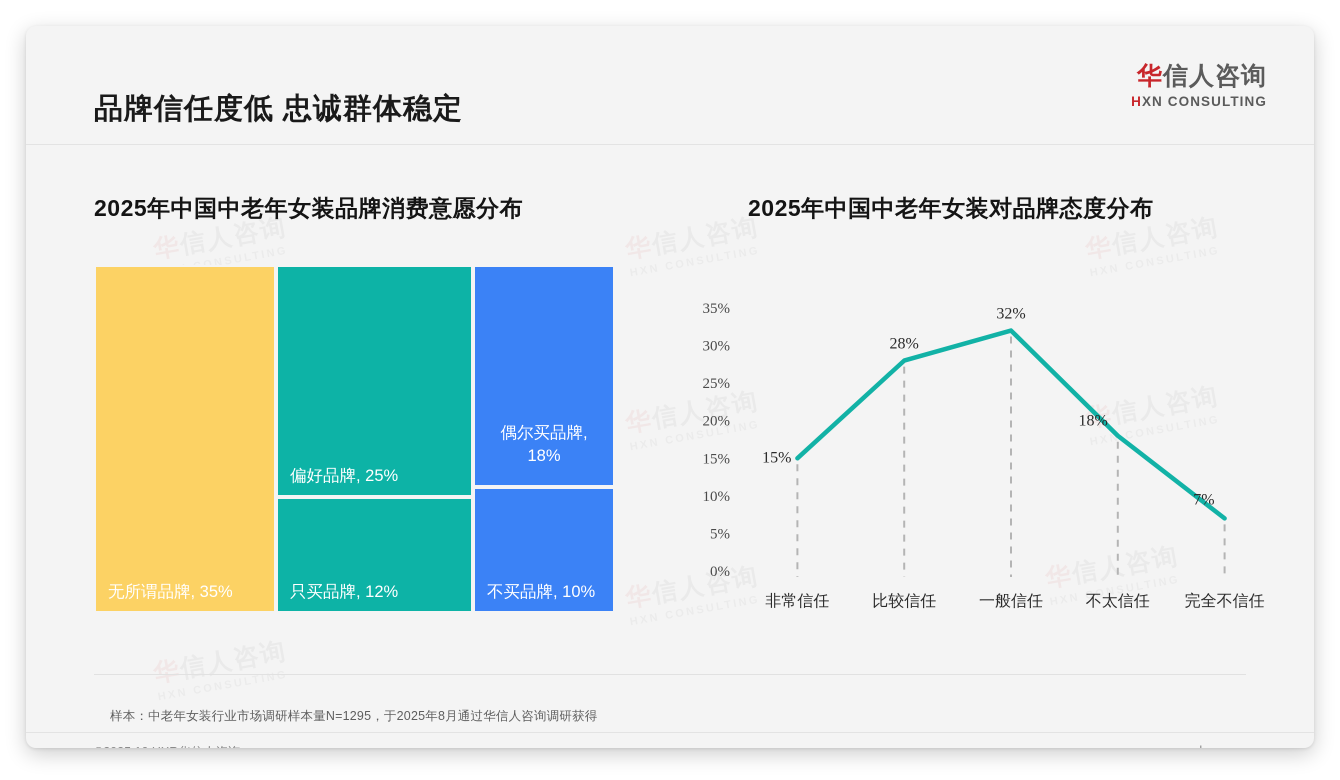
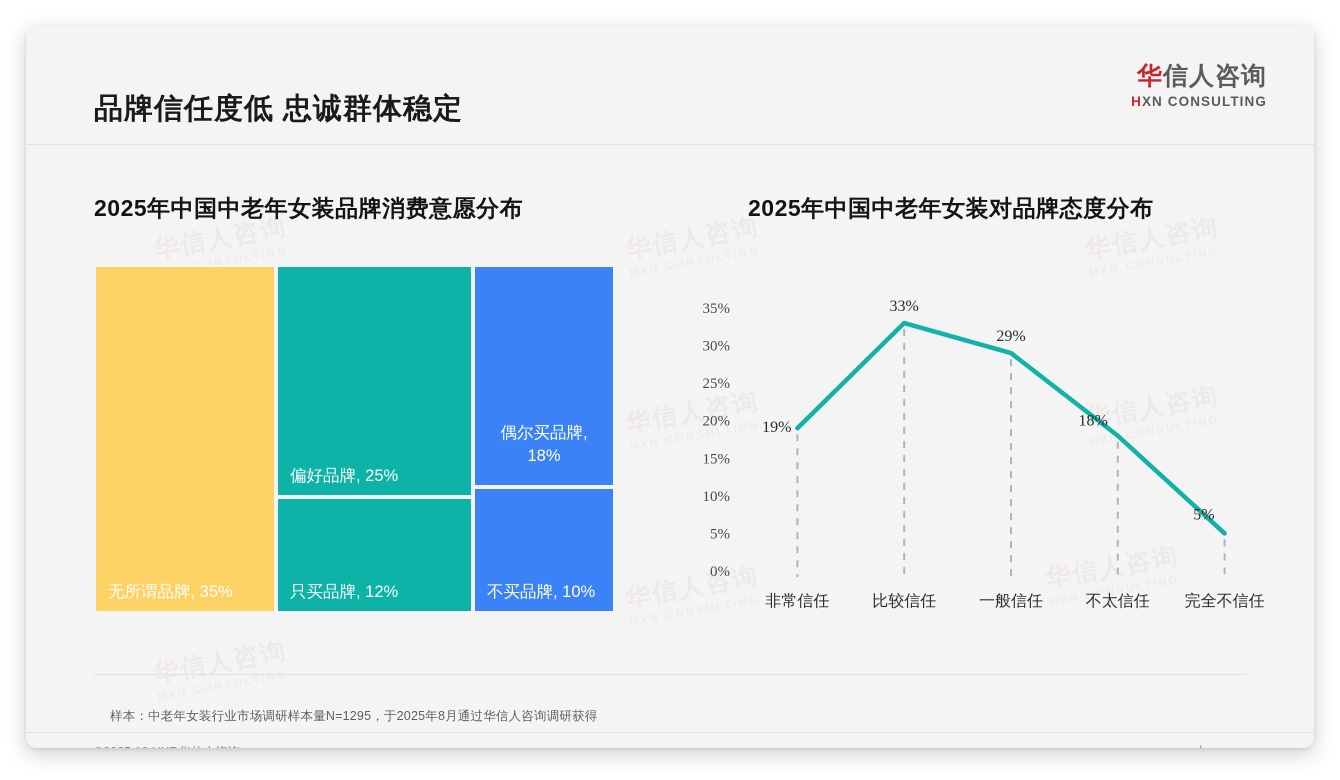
2025年中国中老年女装对品牌态度分布/非常信任: 15% -> 19%
2025年中国中老年女装对品牌态度分布/比较信任: 28% -> 33%
2025年中国中老年女装对品牌态度分布/一般信任: 32% -> 29%
2025年中国中老年女装对品牌态度分布/完全不信任: 7% -> 5%
